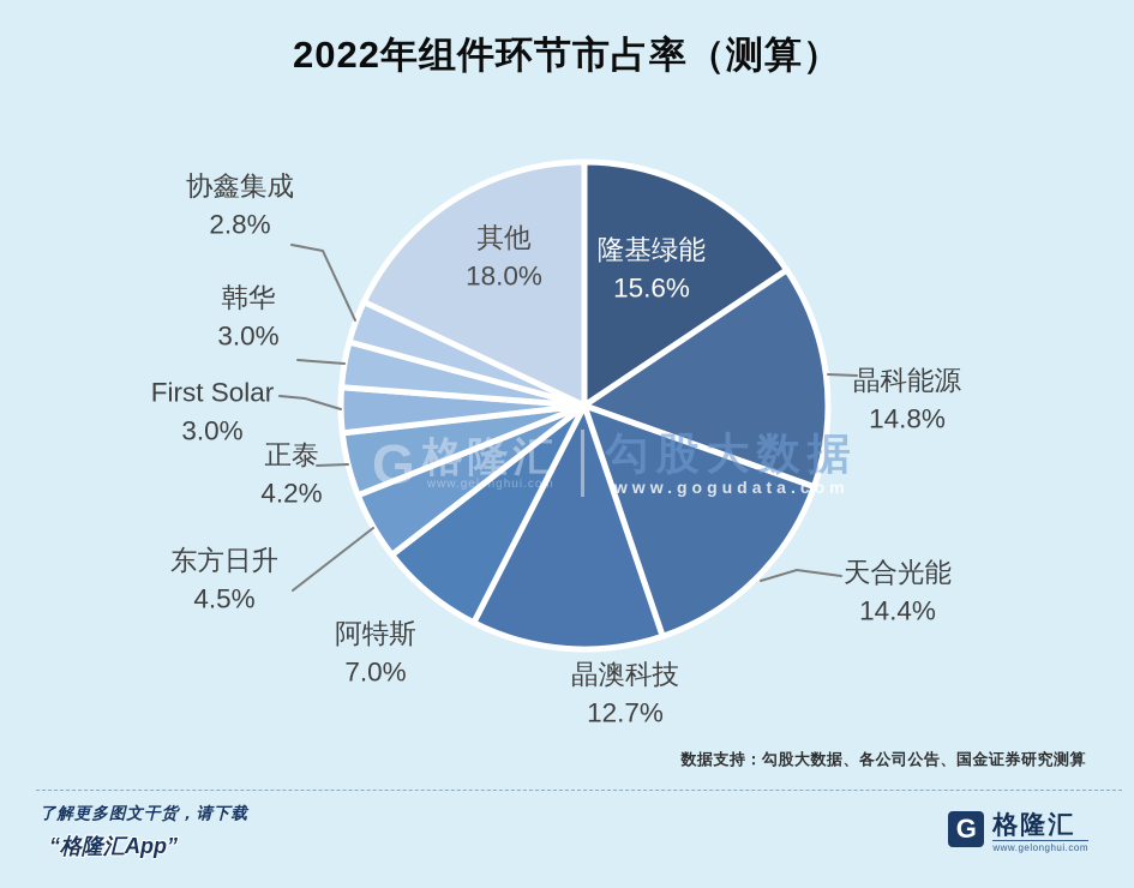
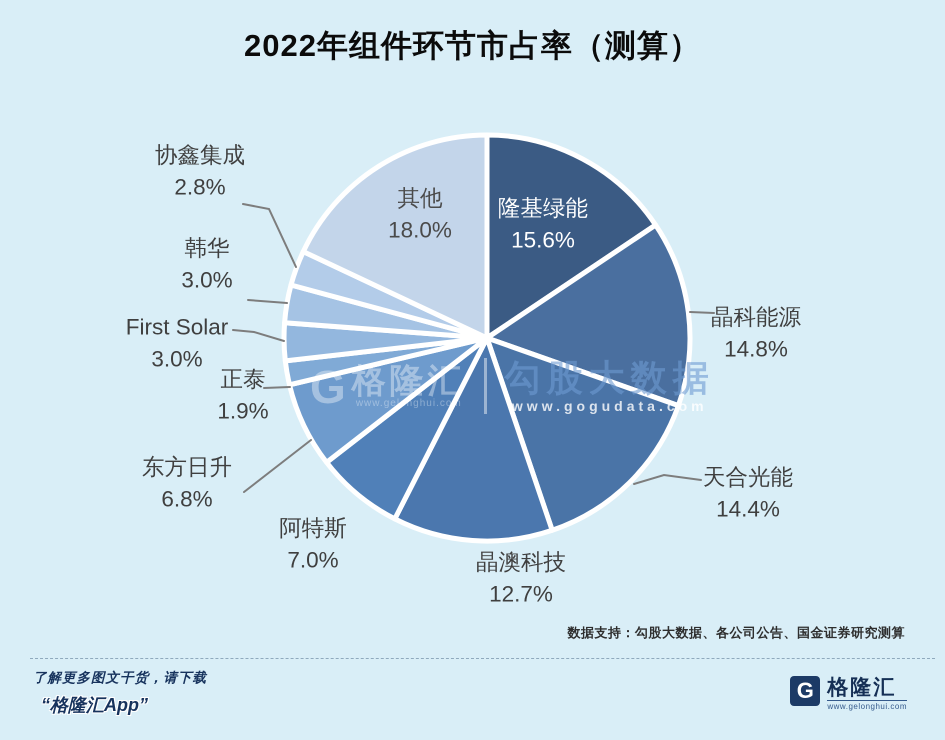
东方日升: 4.5% -> 6.8%
正泰: 4.2% -> 1.9%
